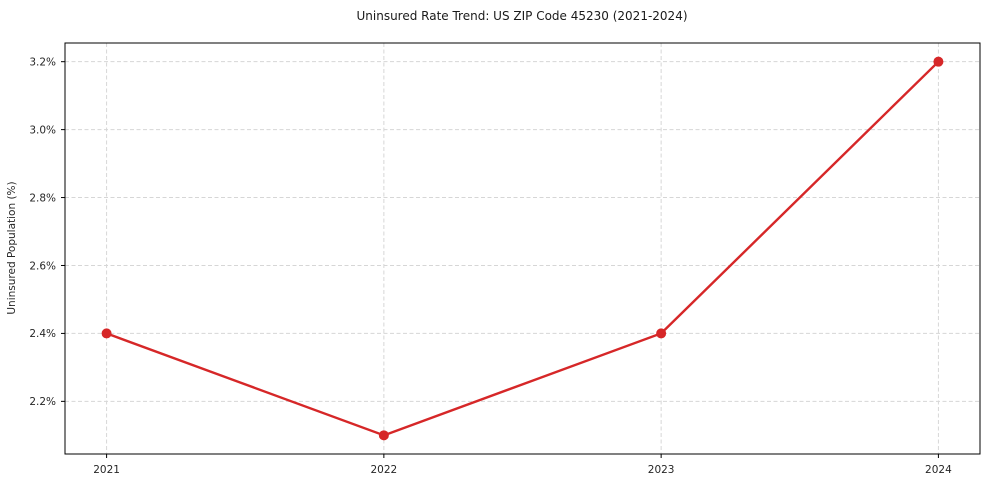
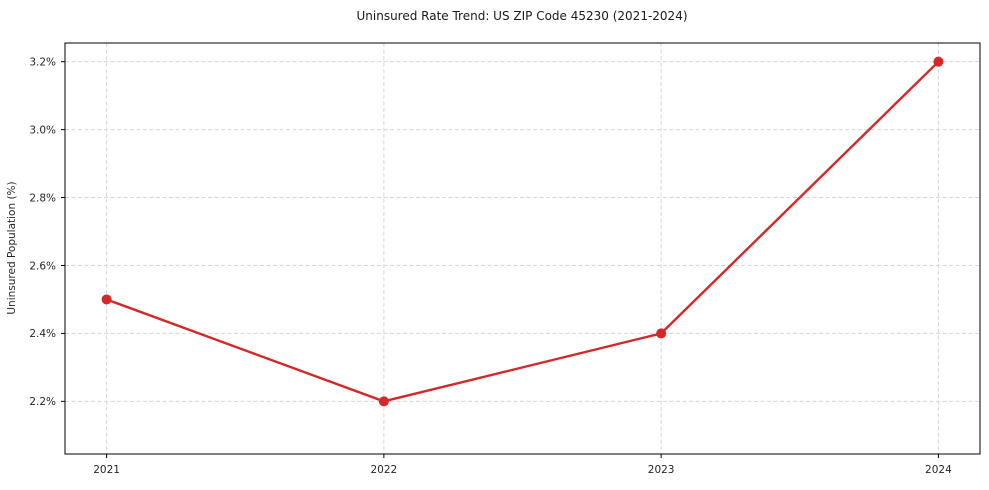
2021: 2.4% -> 2.5%
2022: 2.1% -> 2.2%
